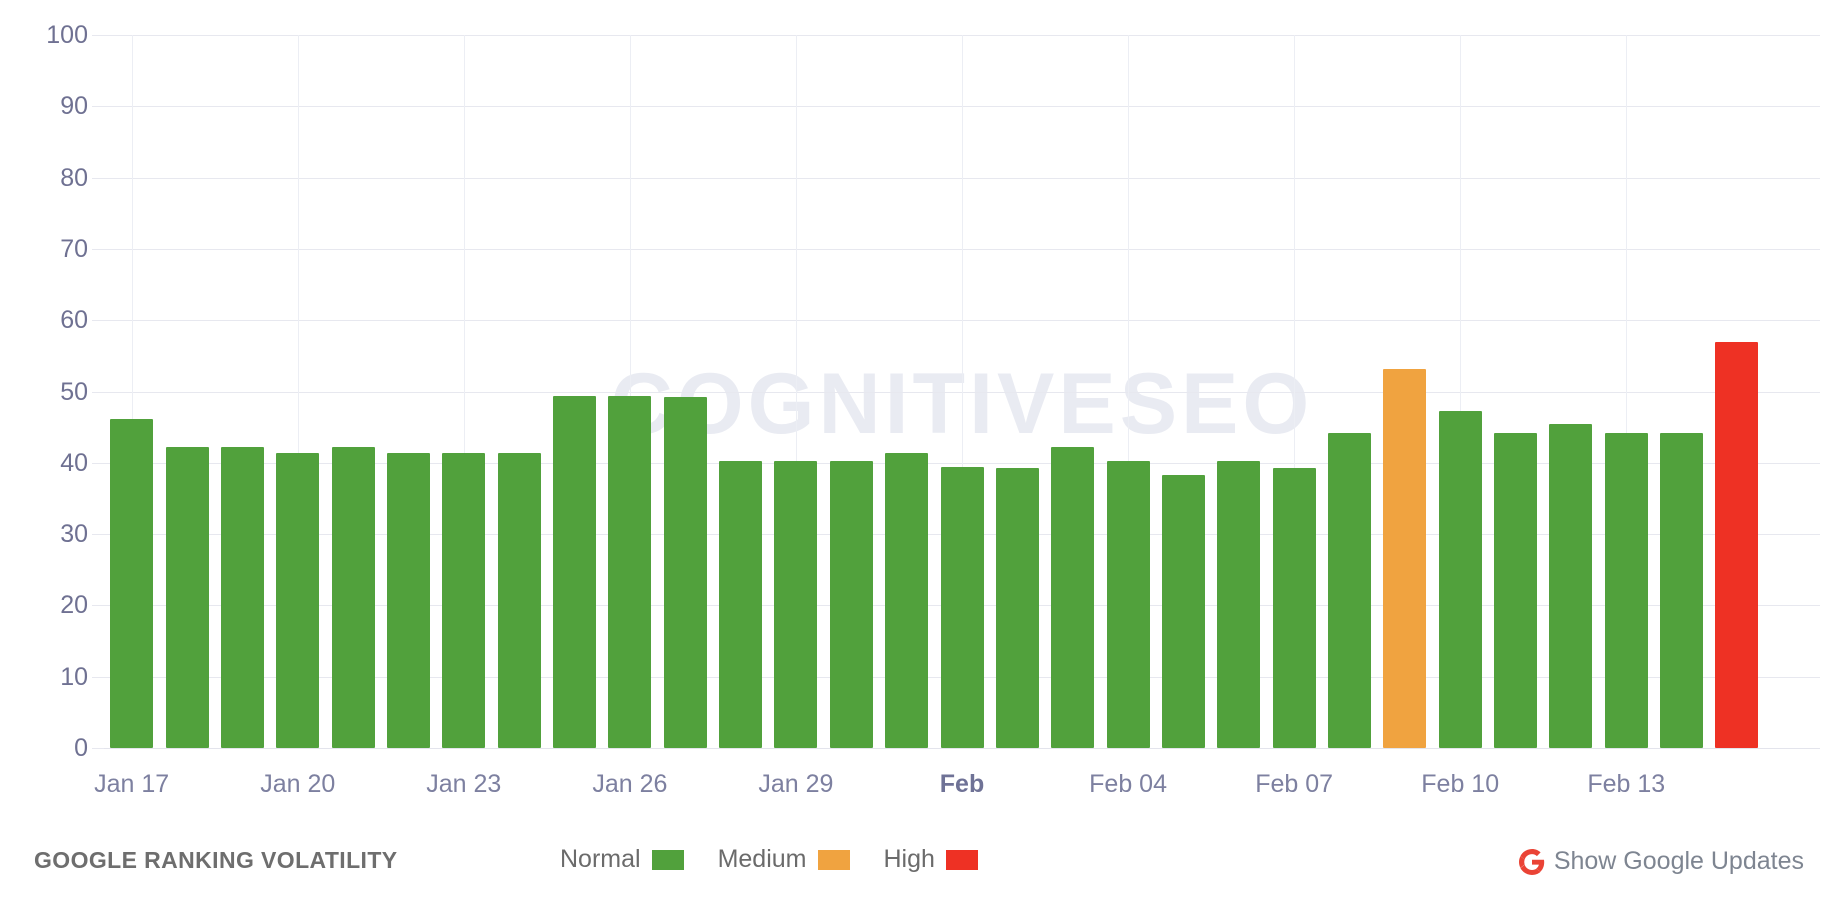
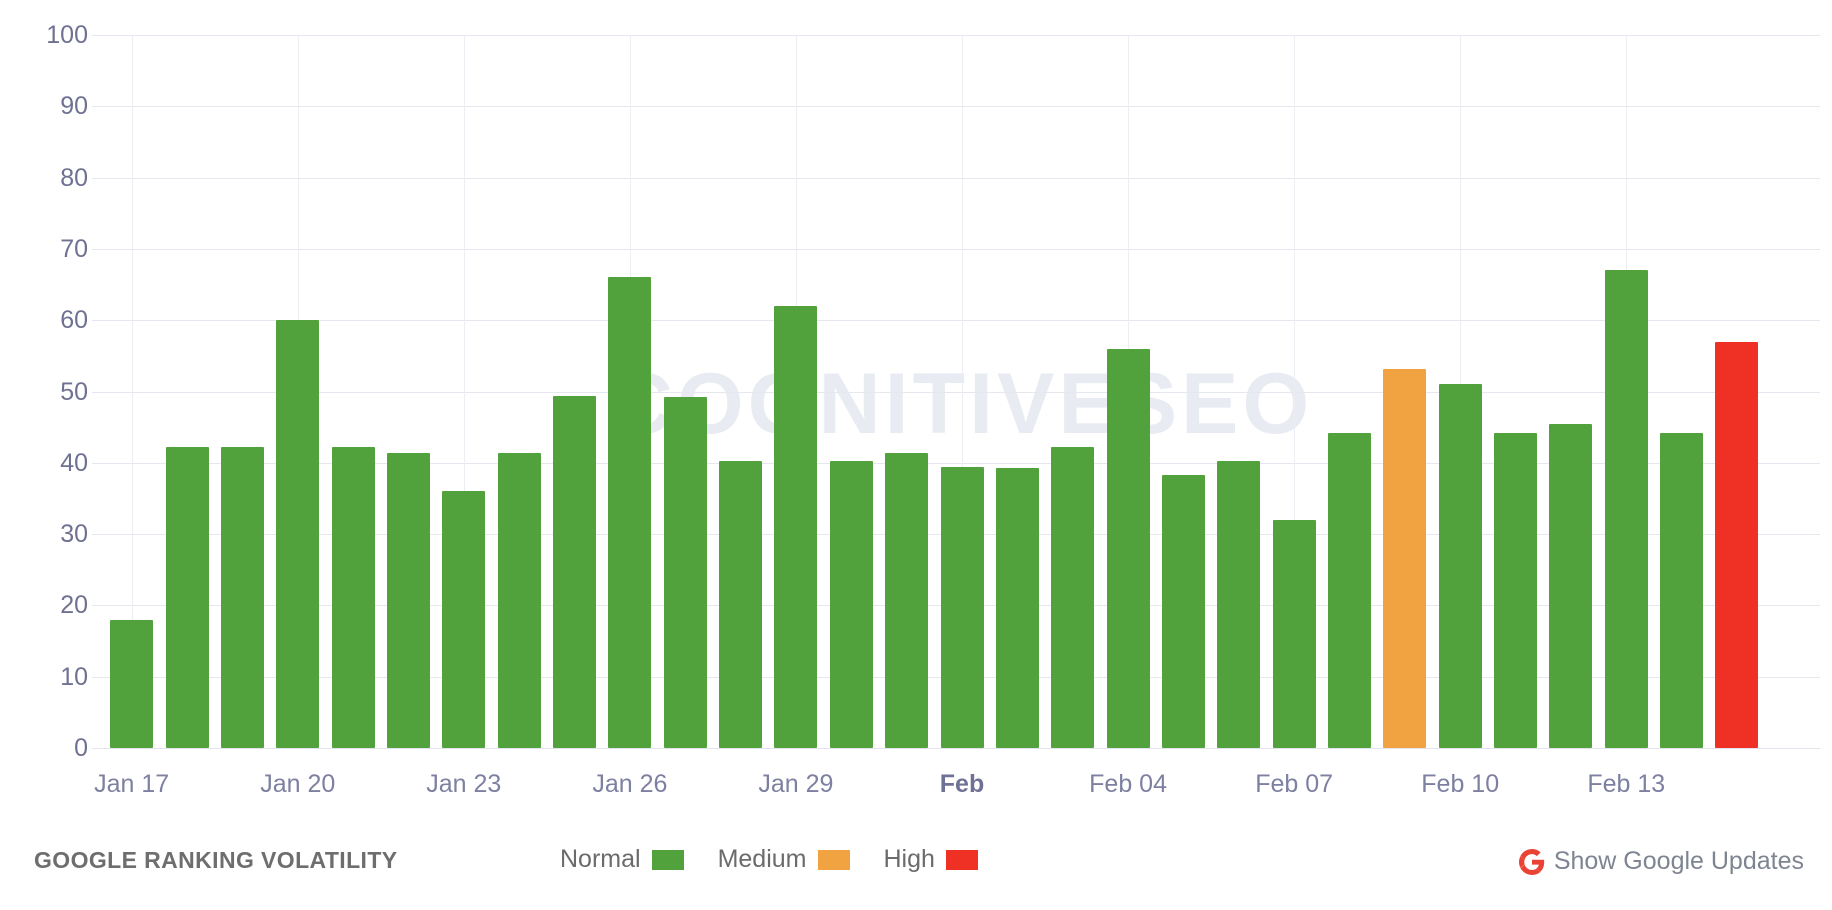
Jan 17: 46 -> 18
Jan 20: 41 -> 60
Jan 23: 41 -> 36
Jan 26: 49 -> 66
Jan 29: 40 -> 62
Feb 04: 40 -> 56
Feb 07: 39 -> 32
Feb 10: 47 -> 51
Feb 13: 44 -> 67
